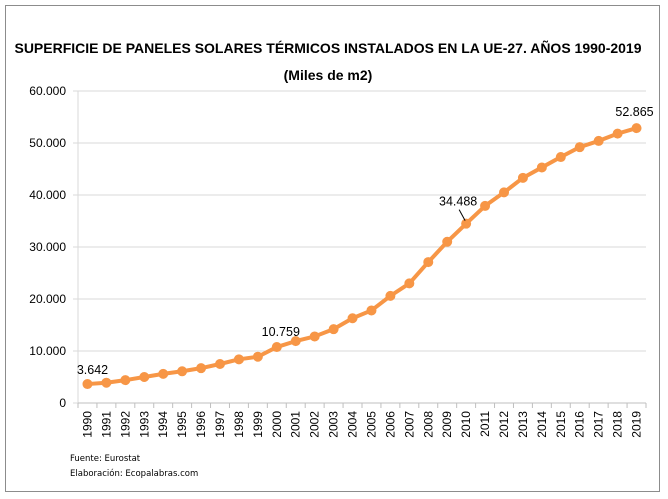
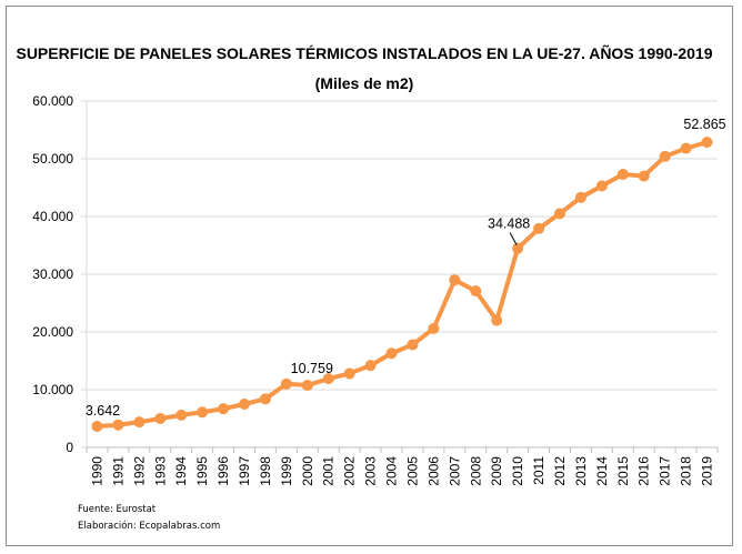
1999: 9000 -> 11000
2007: 23000 -> 29000
2009: 31000 -> 22000
2016: 49000 -> 47000
